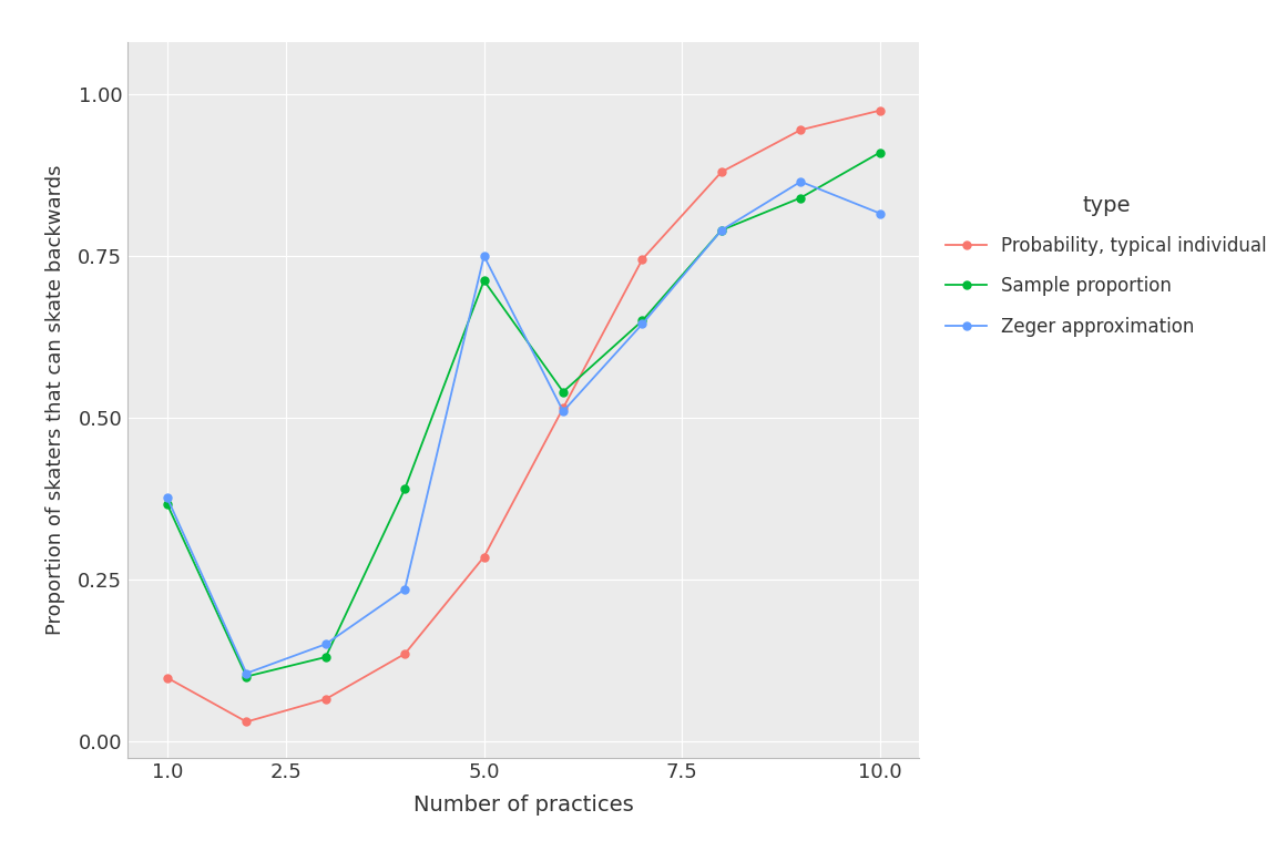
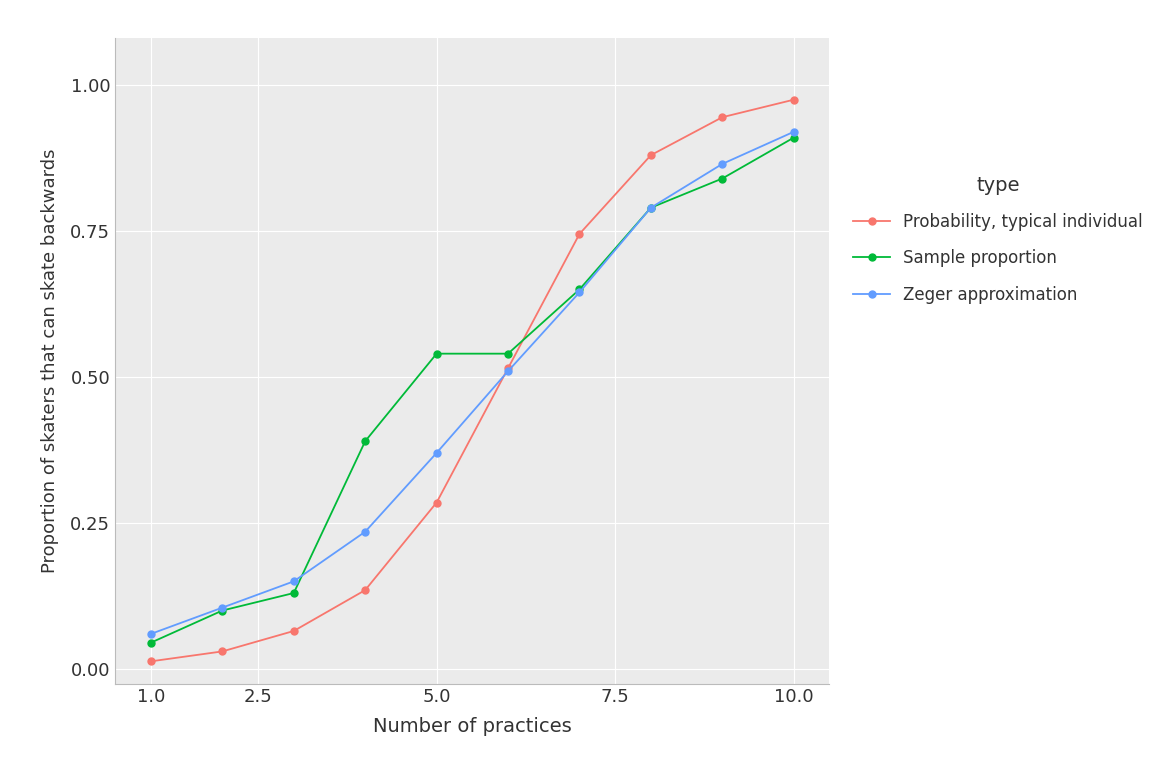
Probability, typical individual/1.0: 0.098 -> 0.013
Sample proportion/1.0: 0.366 -> 0.045
Zeger approximation/1.0: 0.376 -> 0.060
Sample proportion/5.0: 0.712 -> 0.540
Zeger approximation/5.0: 0.750 -> 0.370
Zeger approximation/10.0: 0.816 -> 0.920
